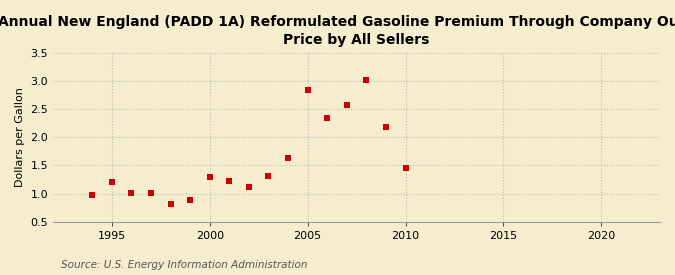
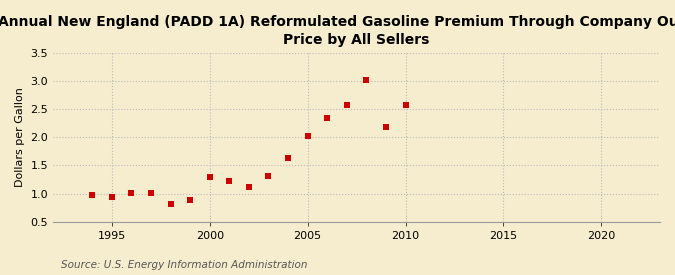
1995: 1.20 -> 0.94
2005: 2.84 -> 2.02
2010: 1.46 -> 2.57
